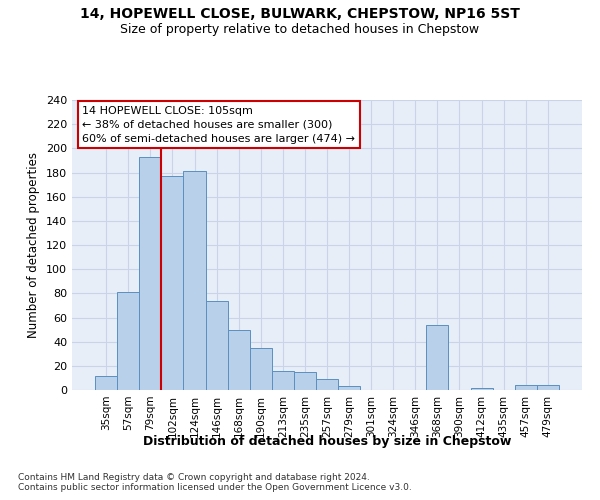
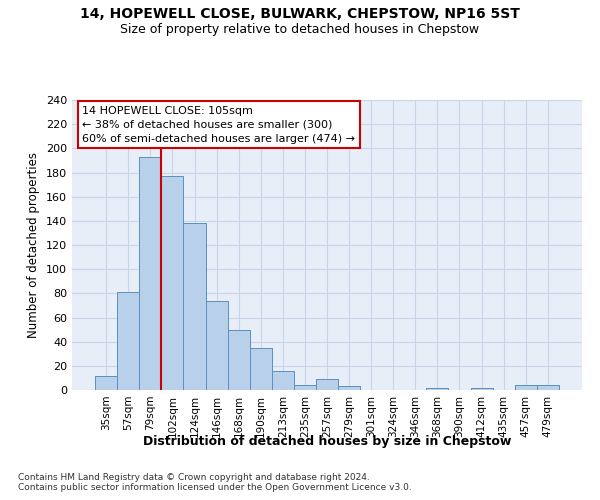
124sqm: 181 -> 138
235sqm: 15 -> 4
368sqm: 54 -> 2
